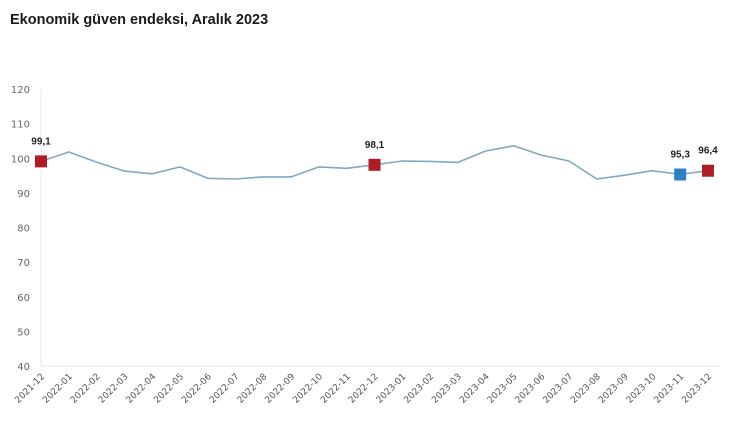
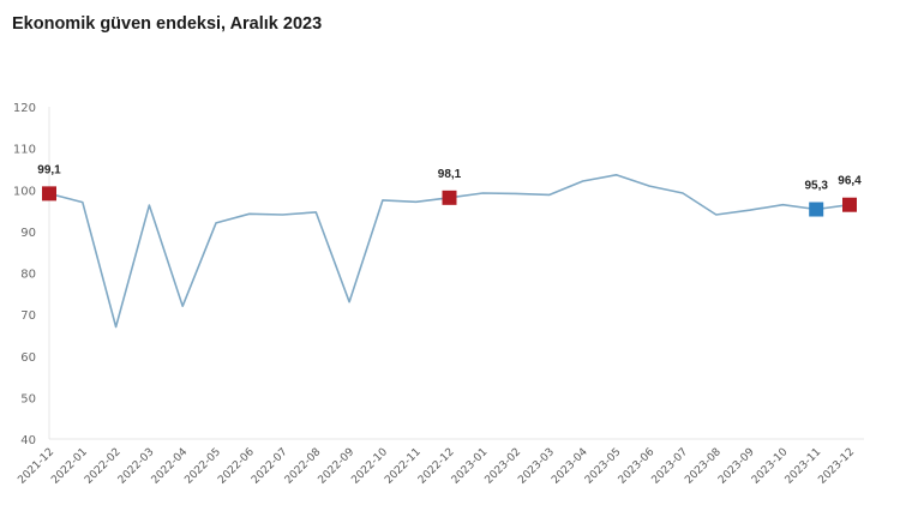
2022-01: 102 -> 97
2022-02: 99 -> 67
2022-04: 96 -> 72
2022-05: 98 -> 92
2022-09: 95 -> 73
